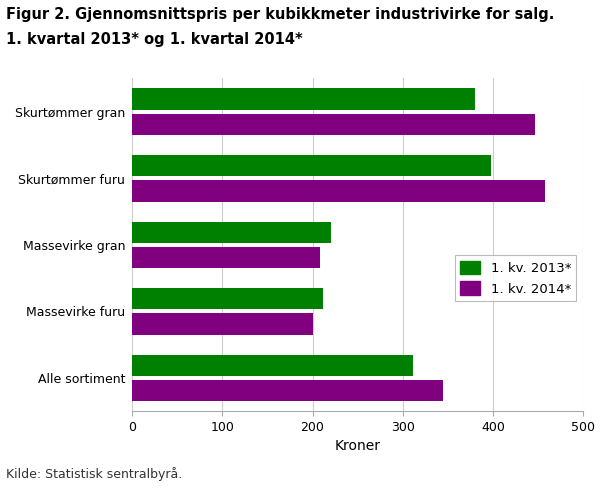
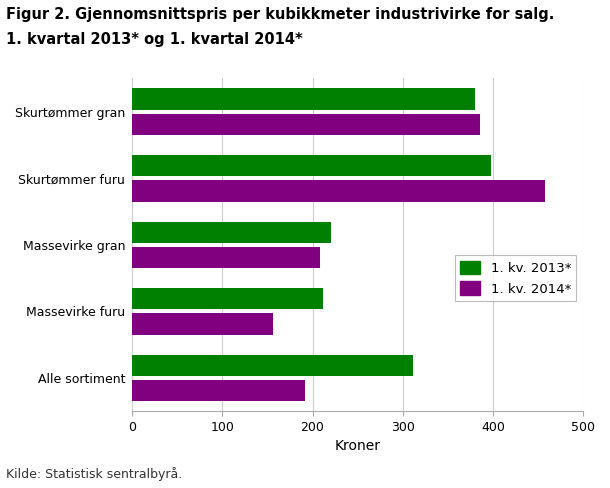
1. kv. 2014*/Skurtømmer gran: 447 -> 386
1. kv. 2014*/Massevirke furu: 200 -> 156
1. kv. 2014*/Alle sortiment: 345 -> 192
